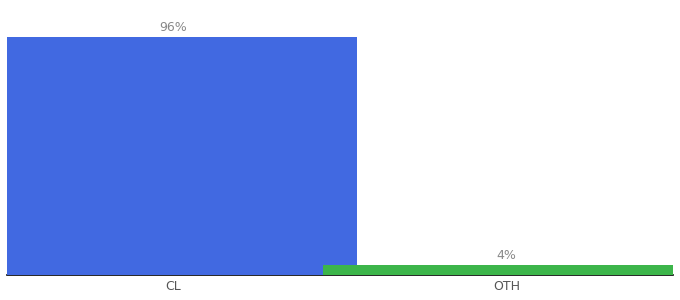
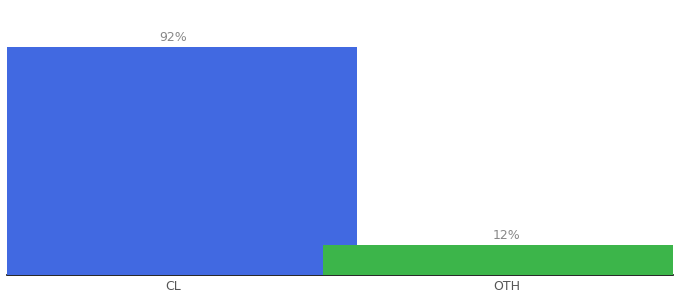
CL: 96% -> 92%
OTH: 4% -> 12%
